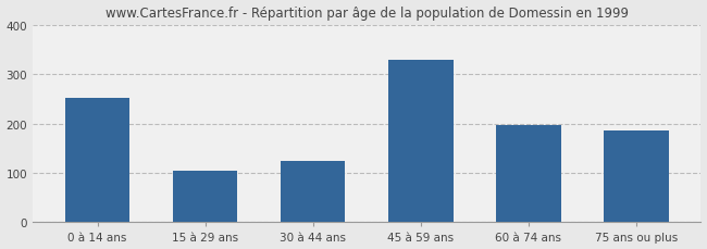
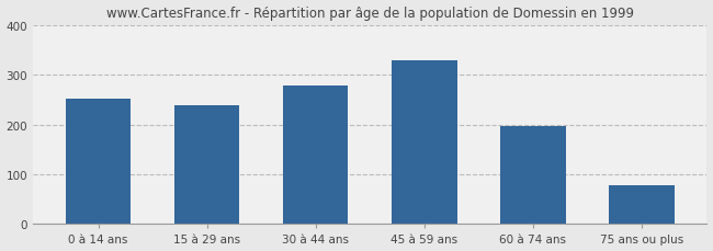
15 à 29 ans: 105 -> 240
30 à 44 ans: 125 -> 278
75 ans ou plus: 185 -> 78
